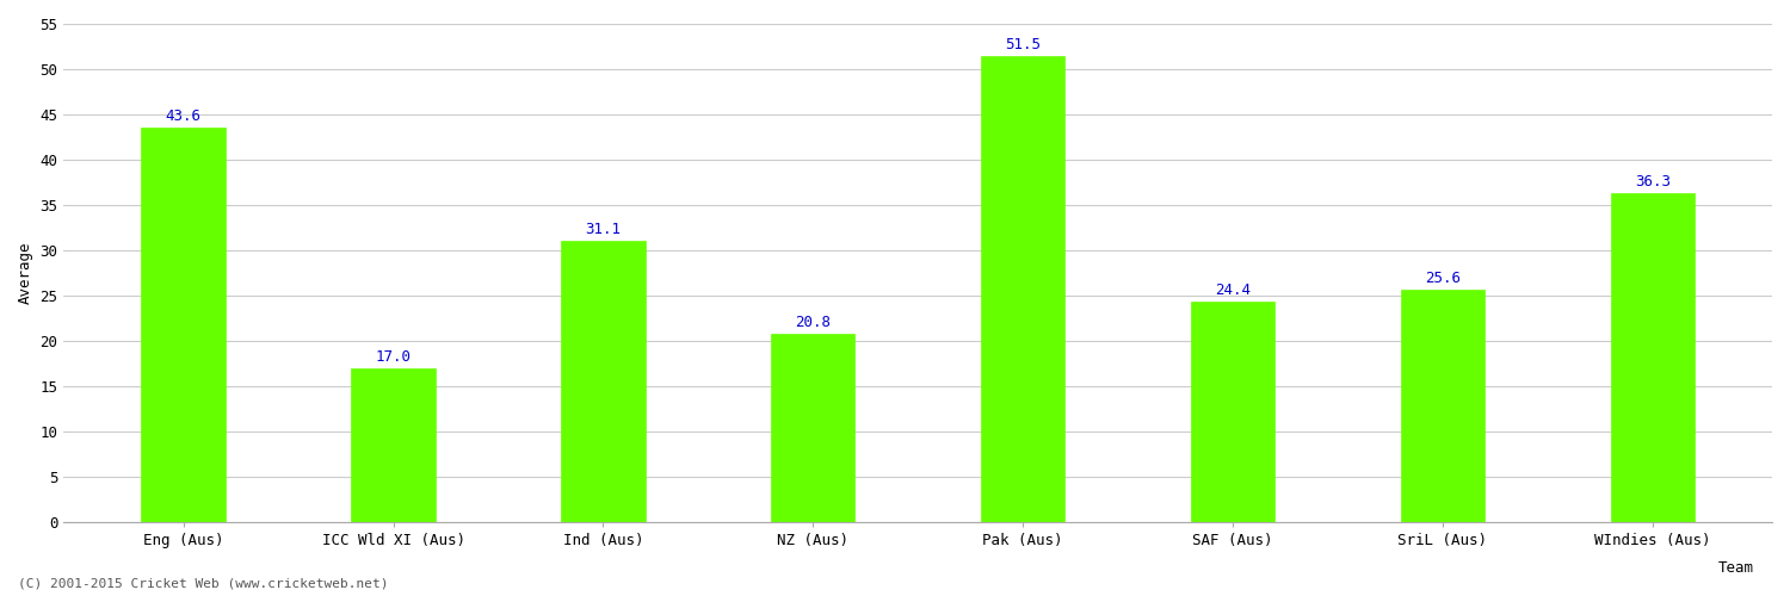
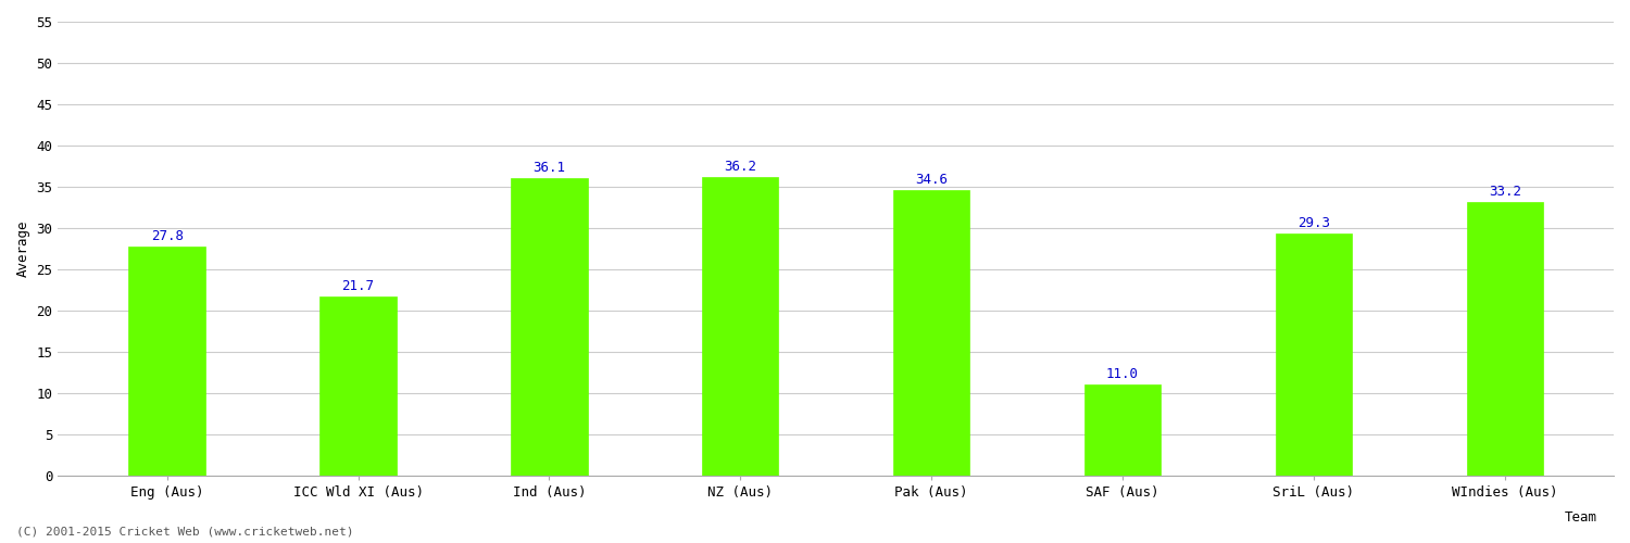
Eng (Aus): 43.6 -> 27.8
ICC Wld XI (Aus): 17.0 -> 21.7
Ind (Aus): 31.1 -> 36.1
NZ (Aus): 20.8 -> 36.2
Pak (Aus): 51.5 -> 34.6
SAF (Aus): 24.4 -> 11.0
SriL (Aus): 25.6 -> 29.3
WIndies (Aus): 36.3 -> 33.2
